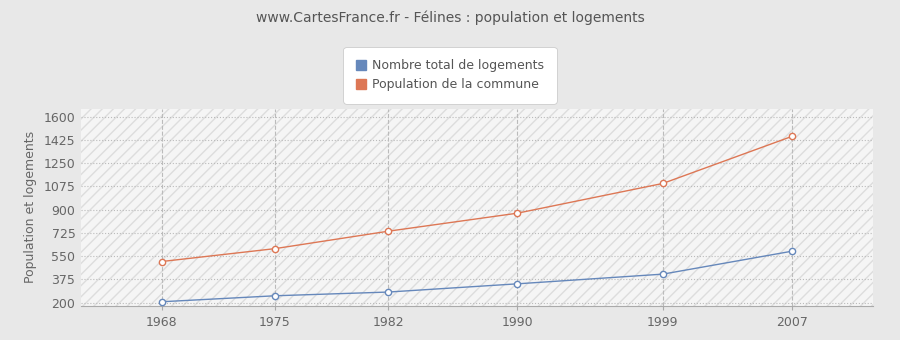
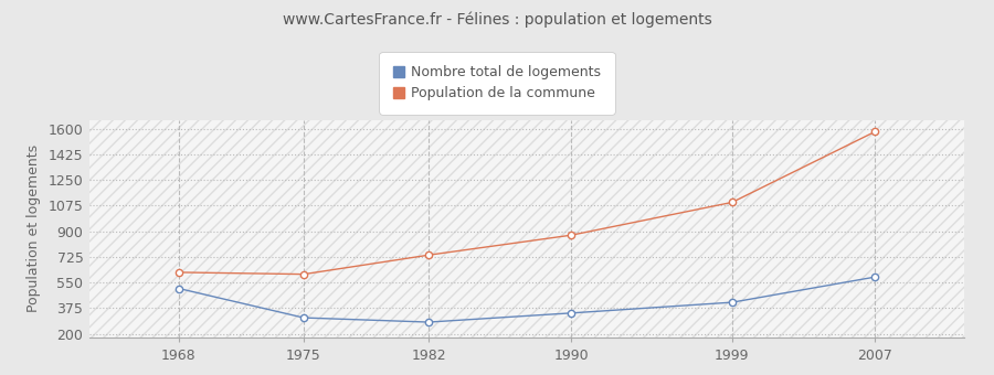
Nombre total de logements/1968: 210 -> 510
Population de la commune/1968: 510 -> 620
Nombre total de logements/1975: 250 -> 310
Population de la commune/2007: 1450 -> 1580
